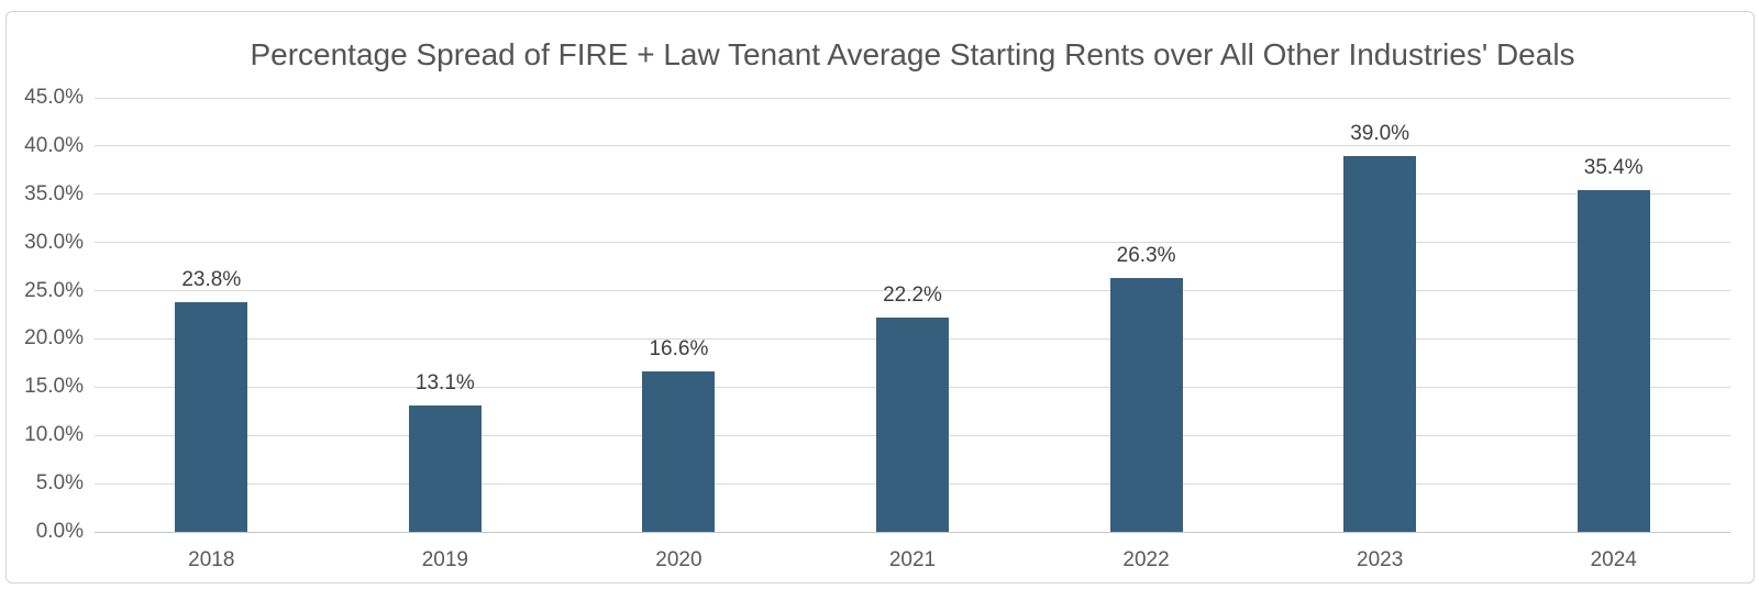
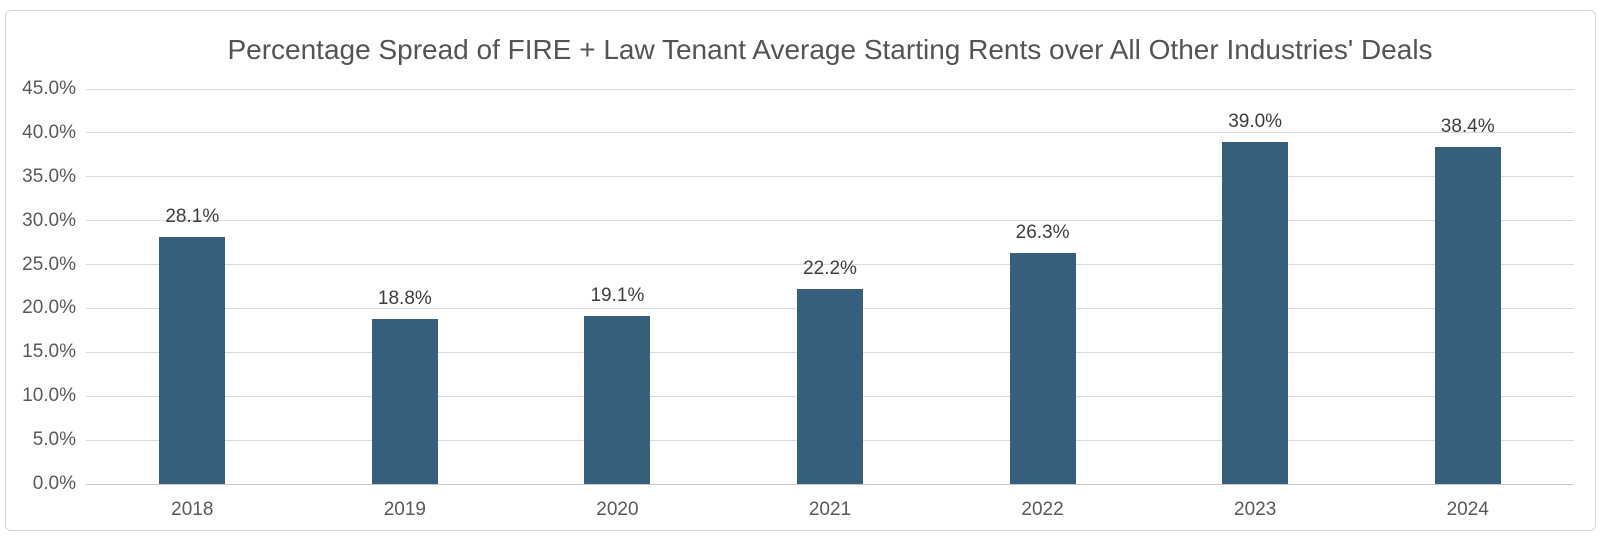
2018: 23.8% -> 28.1%
2019: 13.1% -> 18.8%
2020: 16.6% -> 19.1%
2024: 35.4% -> 38.4%
